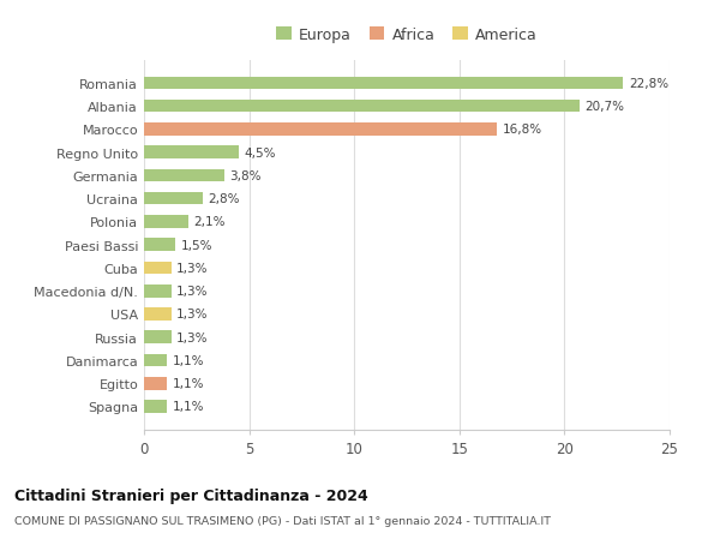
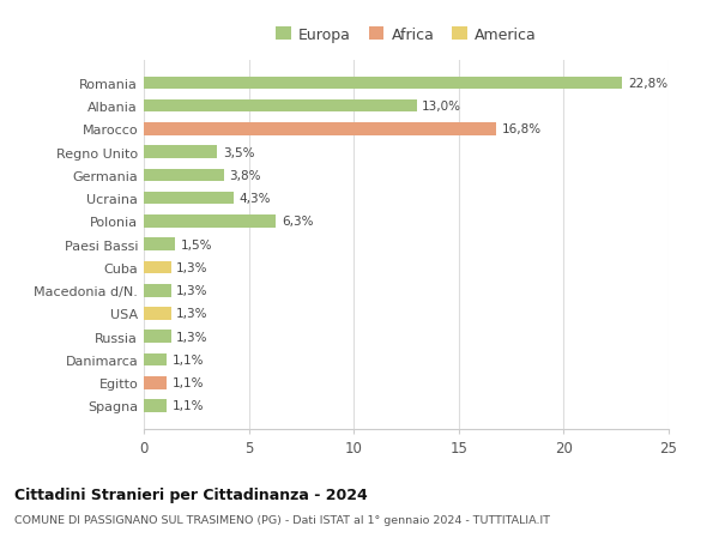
Albania: 20,7% -> 13,0%
Regno Unito: 4,5% -> 3,5%
Ucraina: 2,8% -> 4,3%
Polonia: 2,1% -> 6,3%
